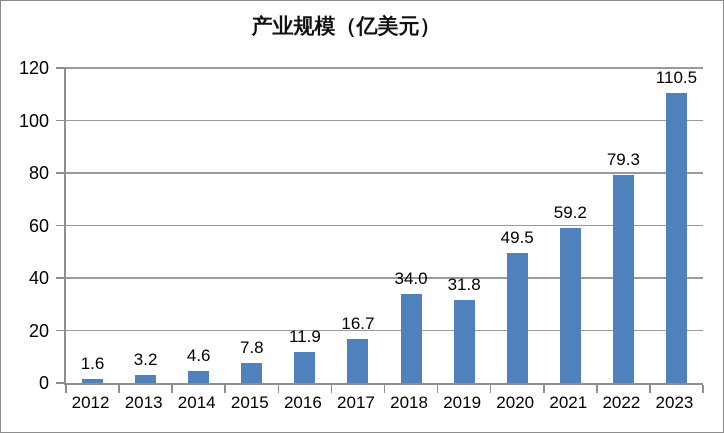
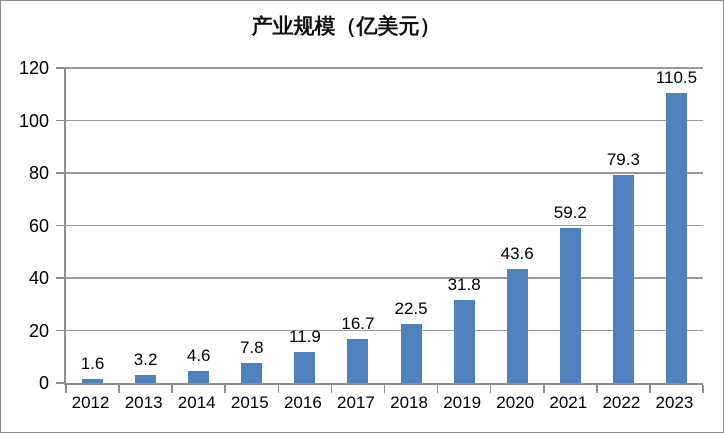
2018: 34.0 -> 22.5
2020: 49.5 -> 43.6
